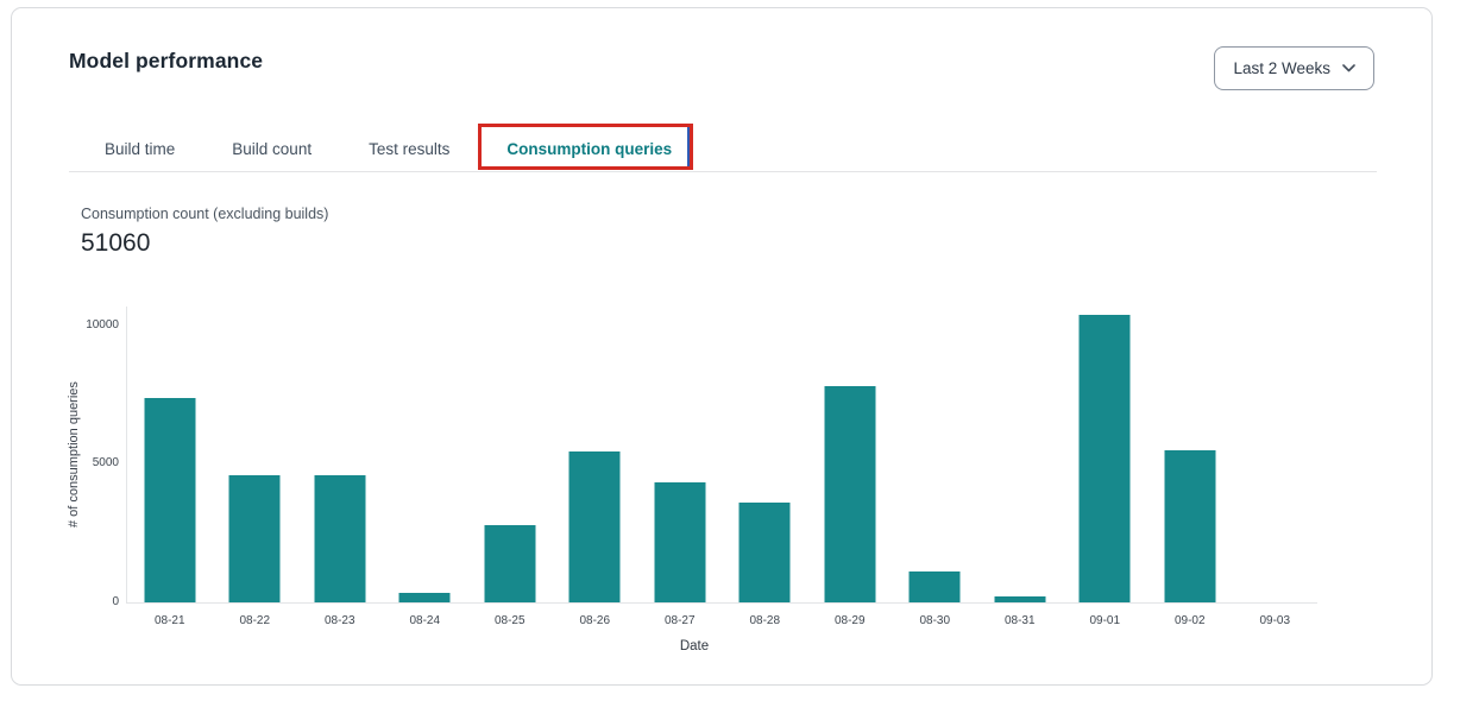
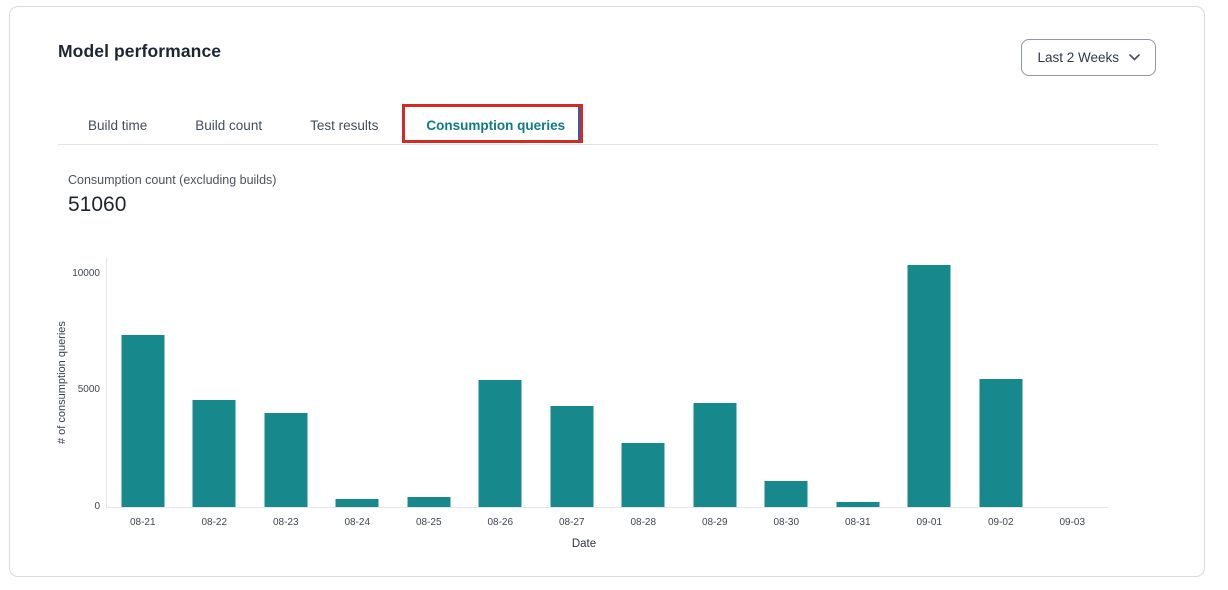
08-23: 4600 -> 4000
08-25: 2800 -> 400
08-28: 3600 -> 2700
08-29: 7800 -> 4400
